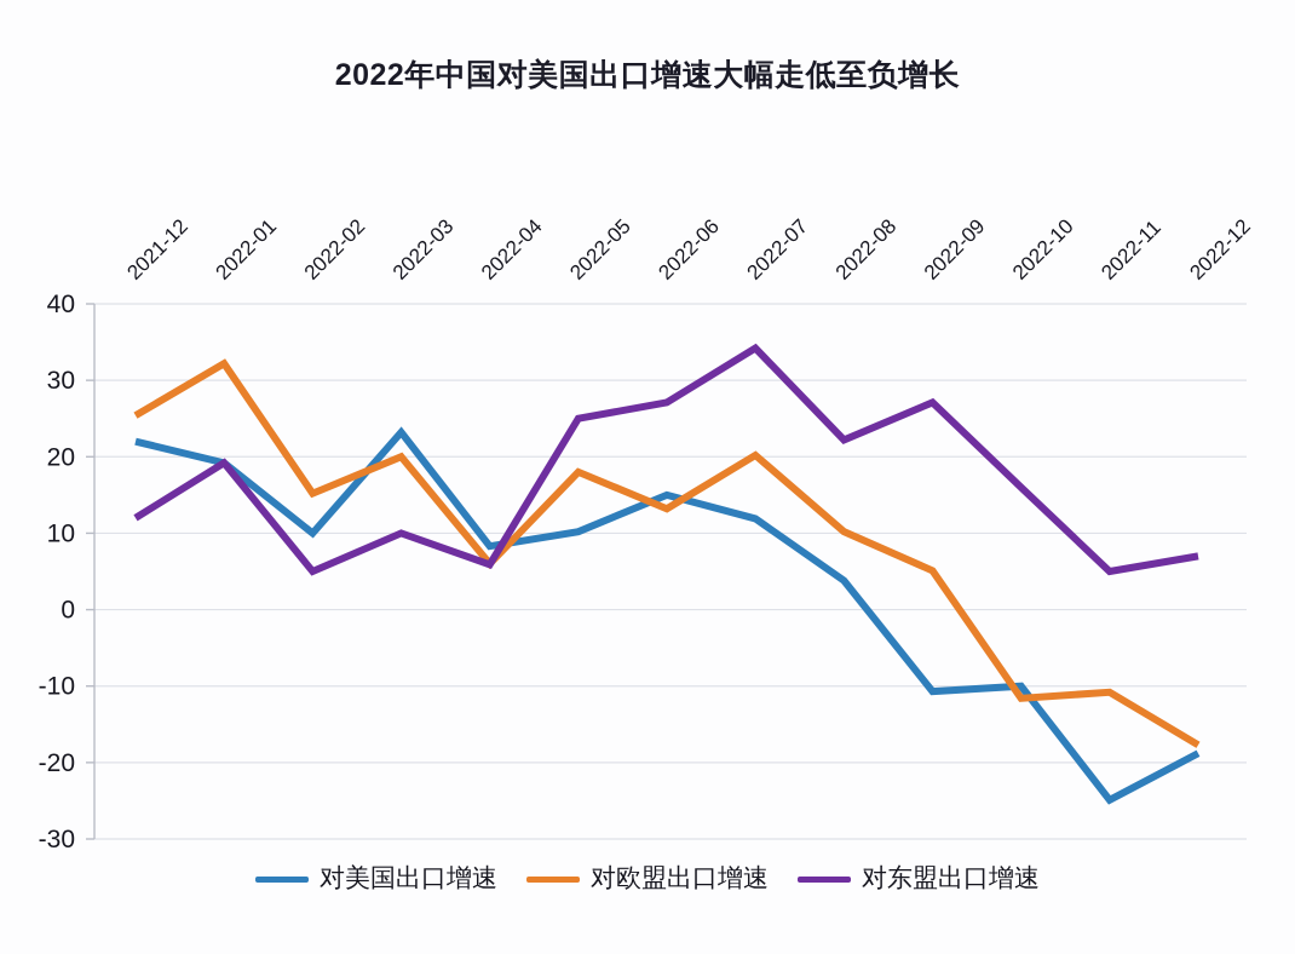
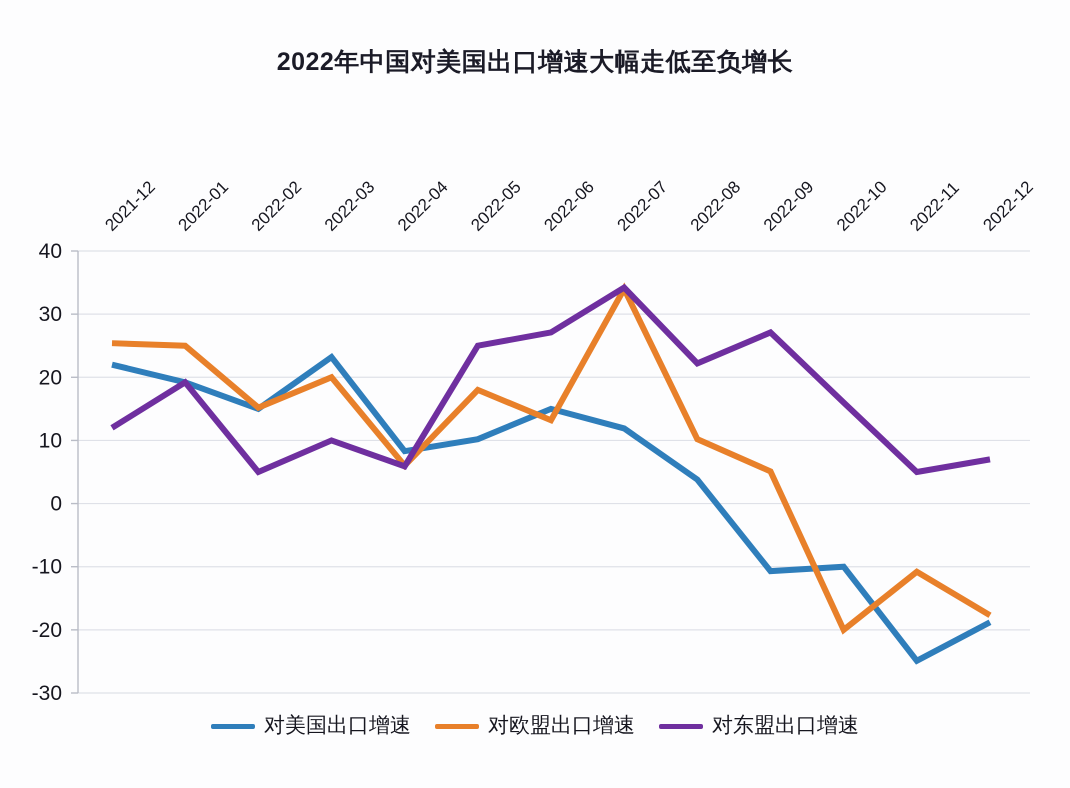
对欧盟出口增速/2022-01: 32 -> 25
对美国出口增速/2022-02: 10 -> 15
对欧盟出口增速/2022-07: 20 -> 34
对欧盟出口增速/2022-10: -12 -> -20
